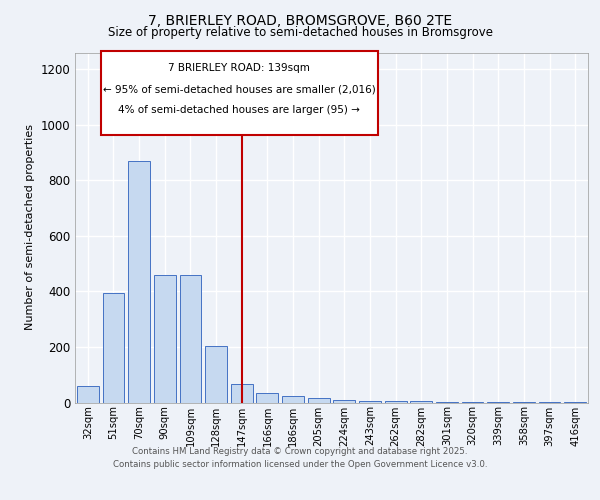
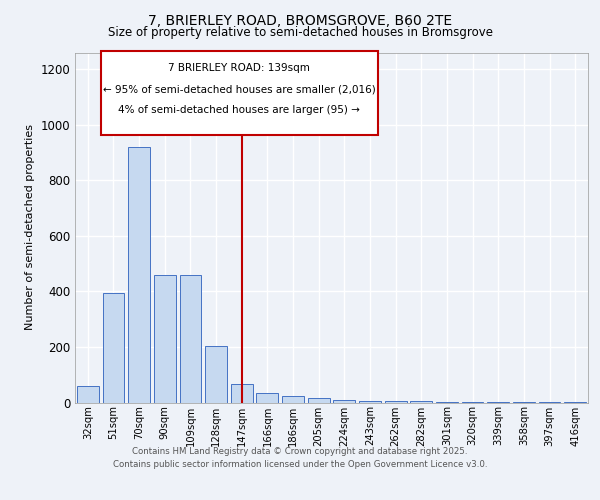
70sqm: 870 -> 920
